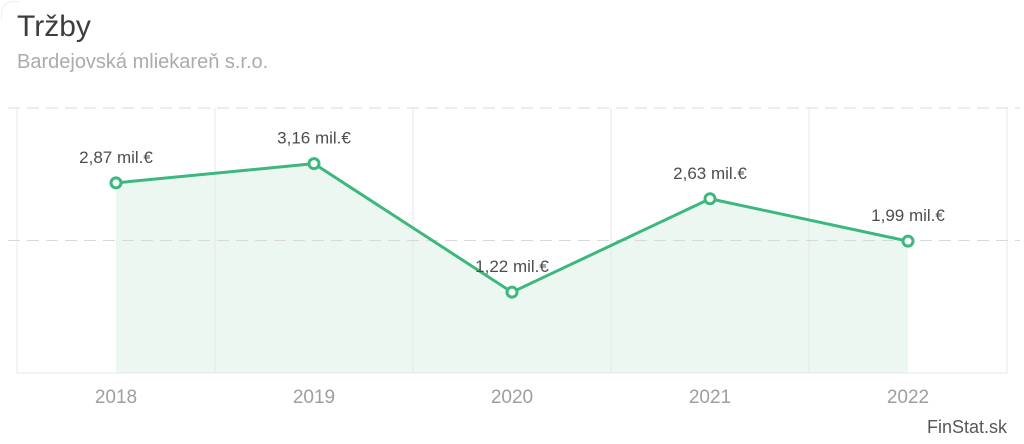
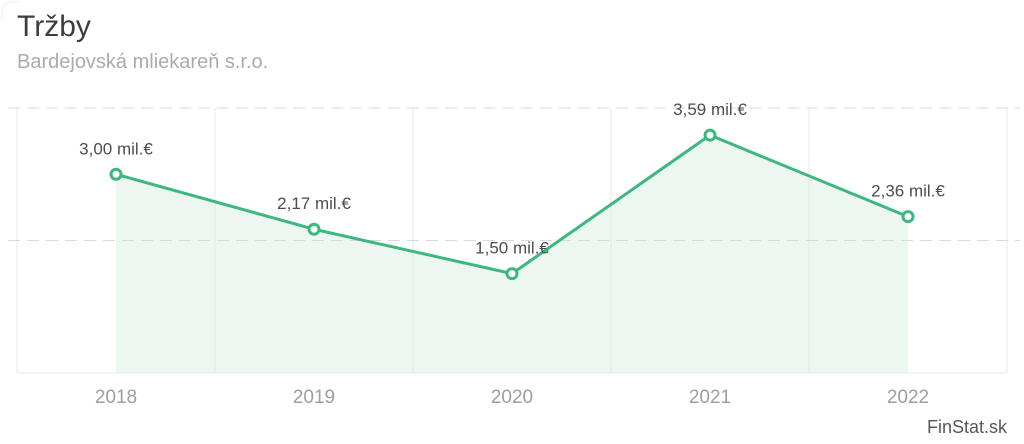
2018: 2,87 -> 3,00
2019: 3,16 -> 2,17
2020: 1,22 -> 1,50
2021: 2,63 -> 3,59
2022: 1,99 -> 2,36
